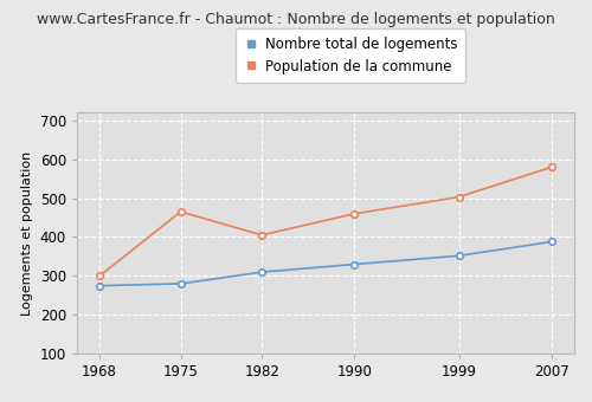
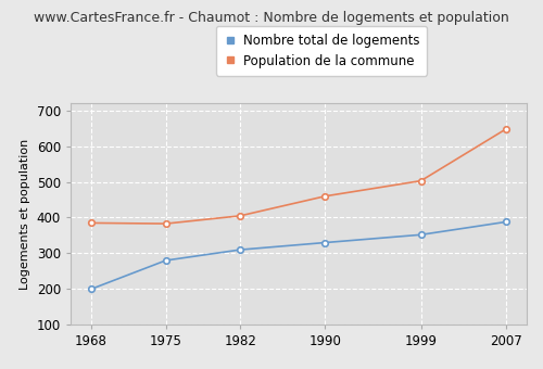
Nombre total de logements/1968: 275 -> 200
Population de la commune/1968: 300 -> 385
Population de la commune/1975: 465 -> 383
Population de la commune/2007: 580 -> 648
